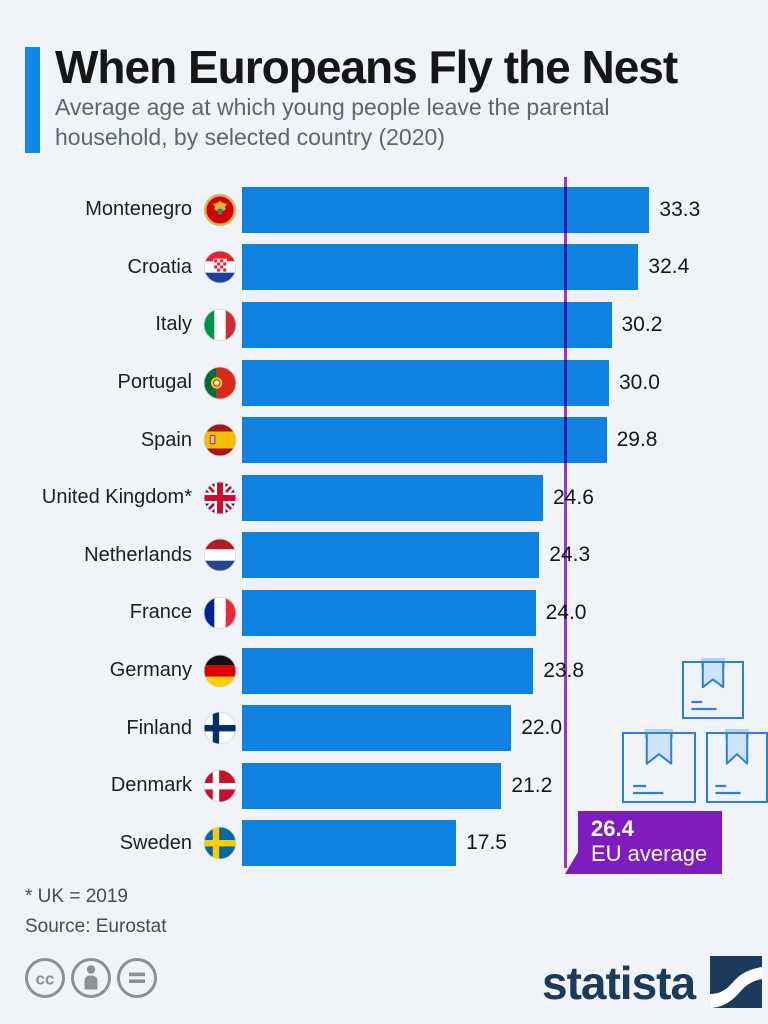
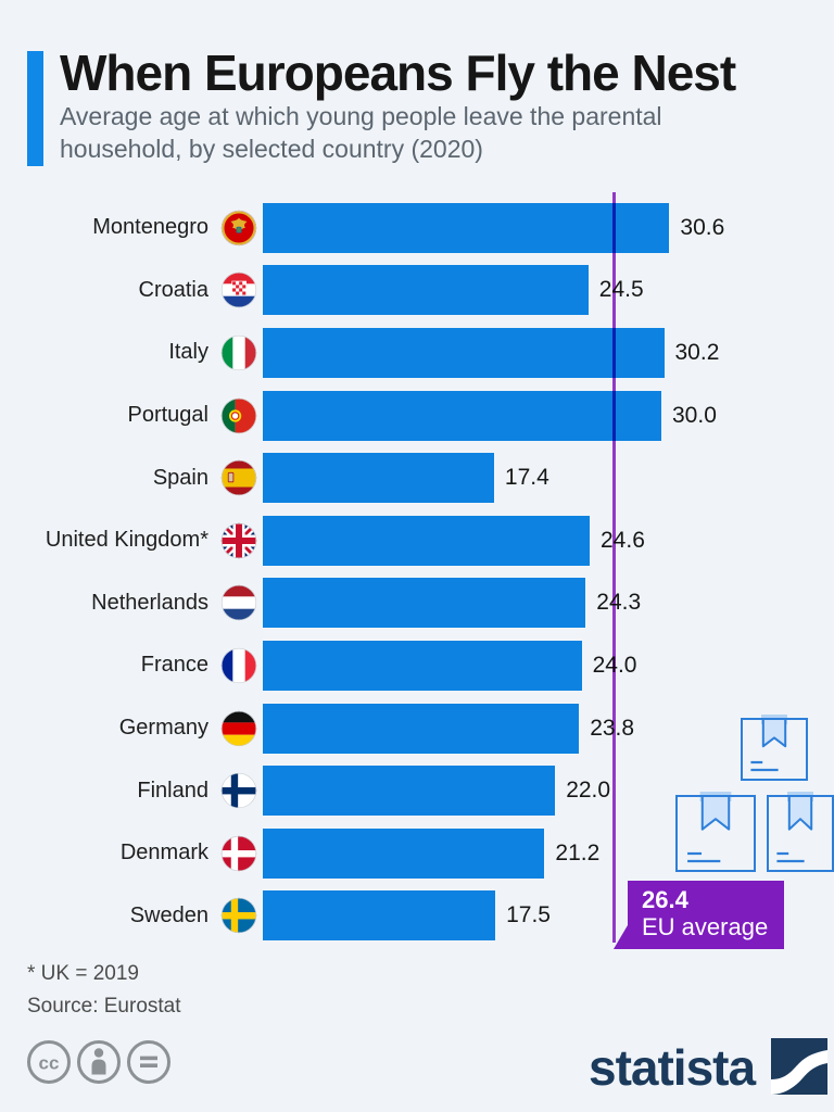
Montenegro: 33.3 -> 30.6
Croatia: 32.4 -> 24.5
Spain: 29.8 -> 17.4
